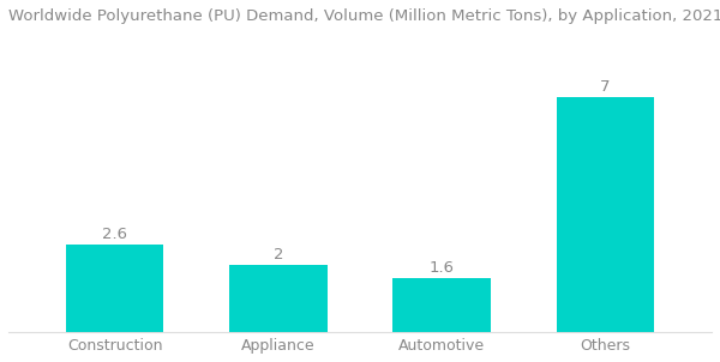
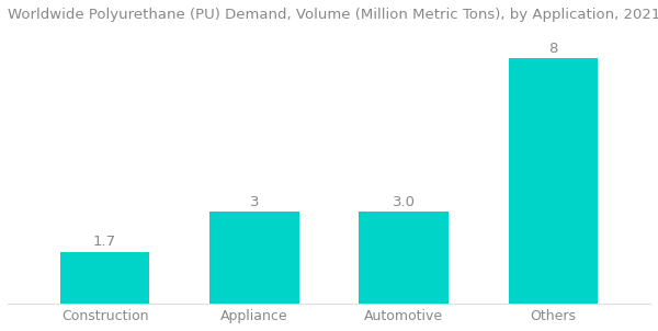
Construction: 2.6 -> 1.7
Appliance: 2 -> 3
Automotive: 1.6 -> 3.0
Others: 7 -> 8
